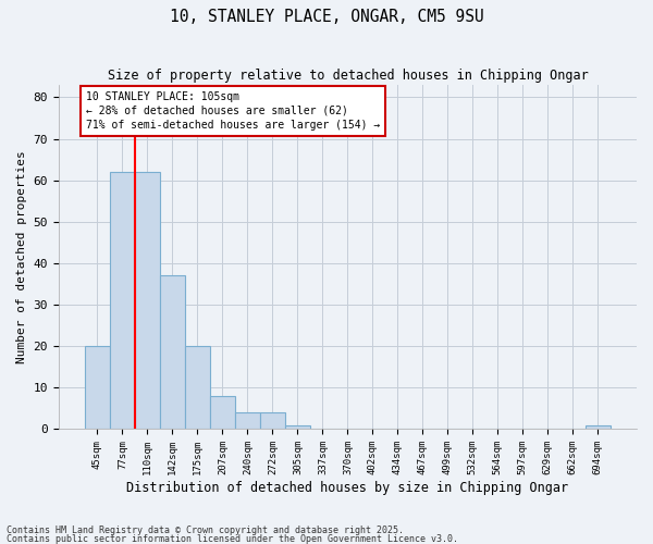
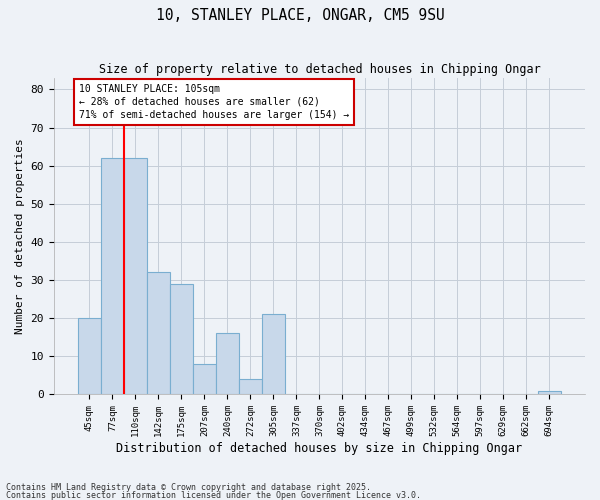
142sqm: 37 -> 32
175sqm: 20 -> 29
240sqm: 4 -> 16
305sqm: 1 -> 21
